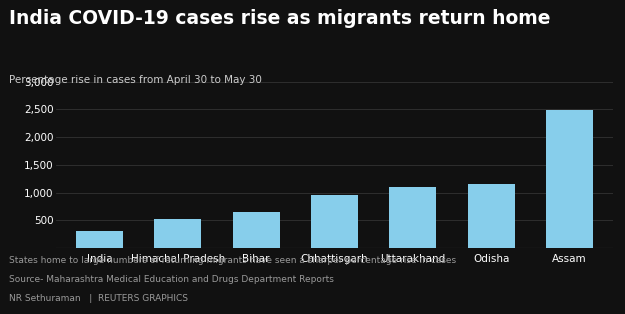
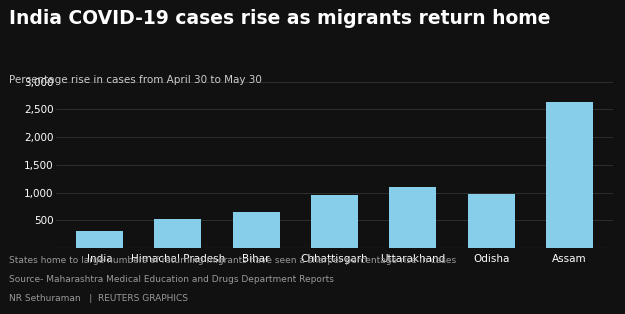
Odisha: 1,150 -> 980
Assam: 2,480 -> 2,640
